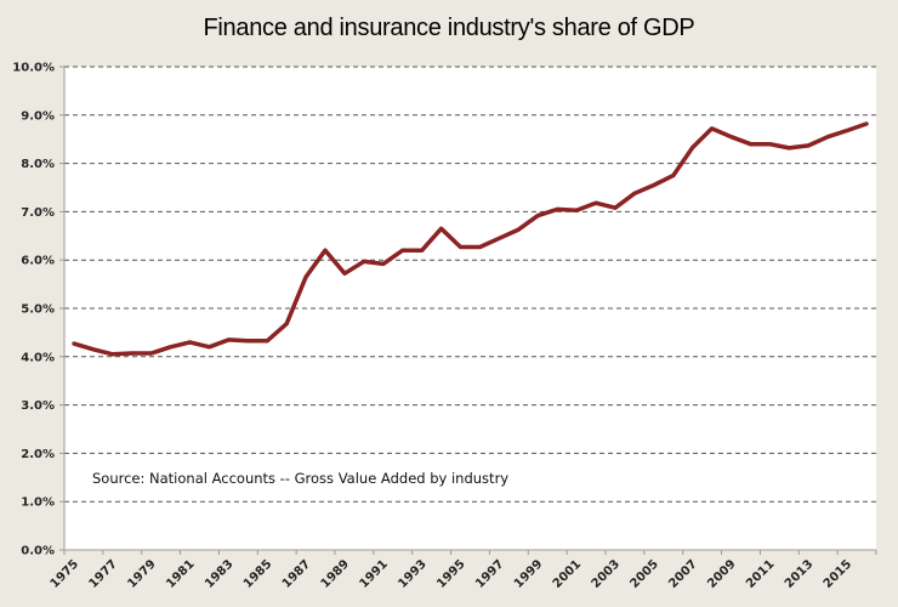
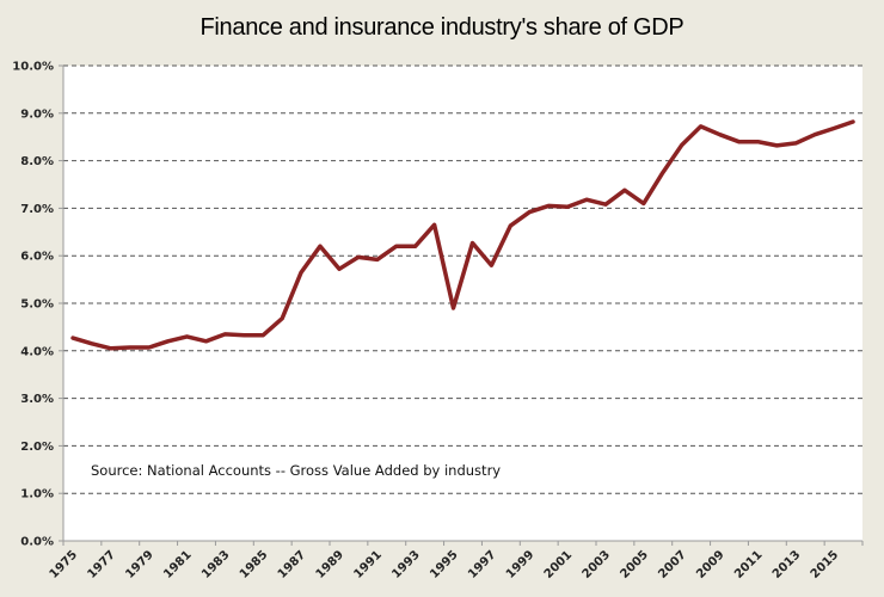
1995: 6.3% -> 4.9%
1997: 6.5% -> 5.8%
2005: 7.5% -> 7.1%
